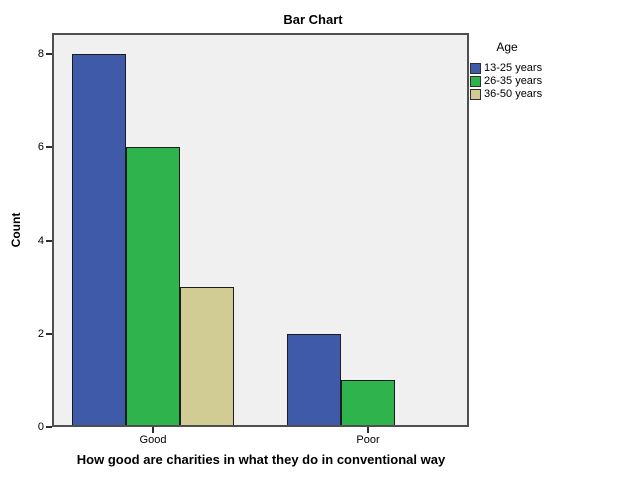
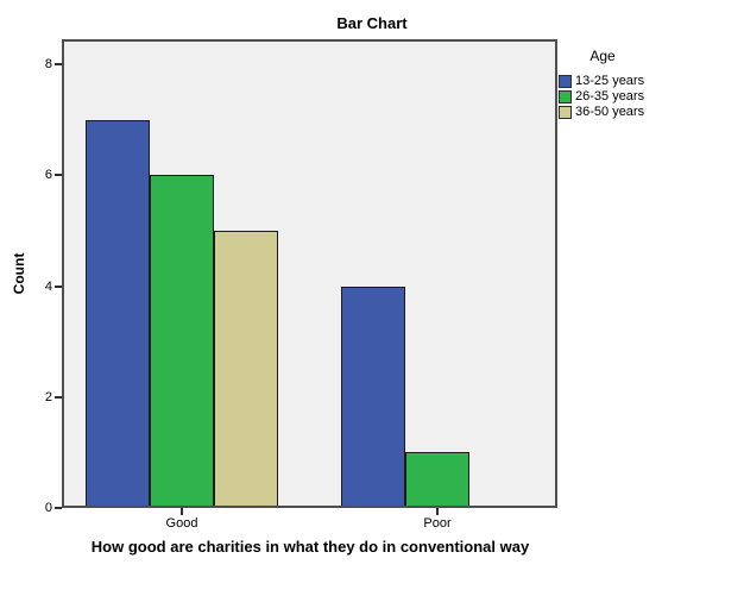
13-25 years/Good: 8 -> 7
36-50 years/Good: 3 -> 5
13-25 years/Poor: 2 -> 4
